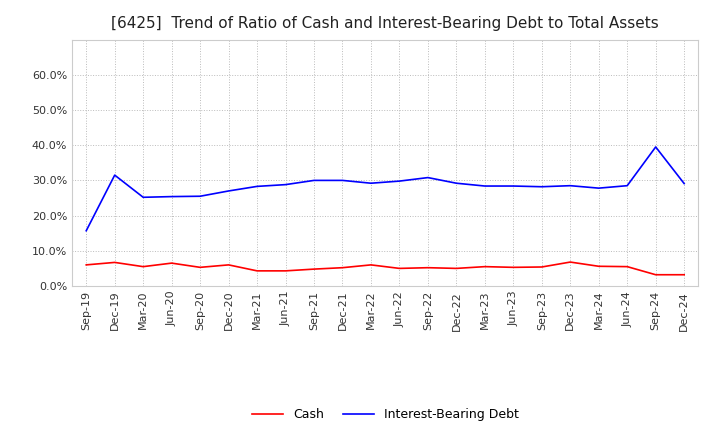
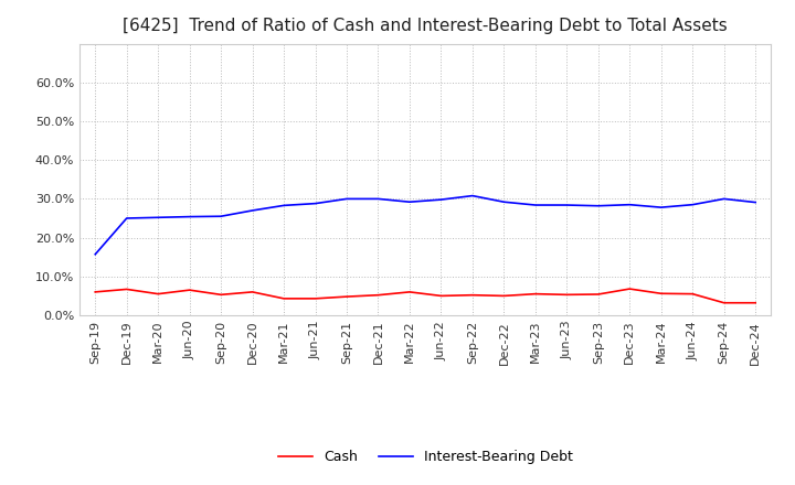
Interest-Bearing Debt/Dec-19: 31.5% -> 25.0%
Interest-Bearing Debt/Sep-24: 39.5% -> 30.0%
